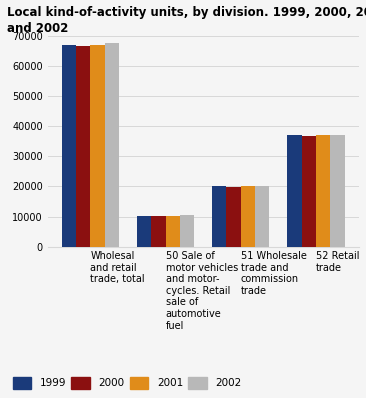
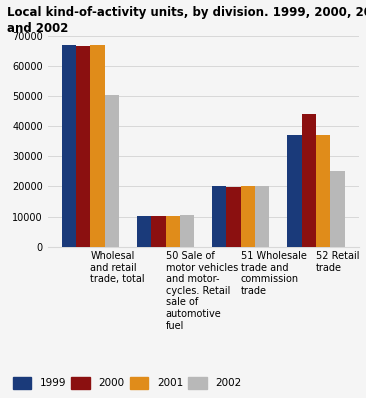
2002/Wholesal and retail trade, total: 67700 -> 50500
2000/52 Retail trade: 36800 -> 44000
2002/52 Retail trade: 37200 -> 25000
